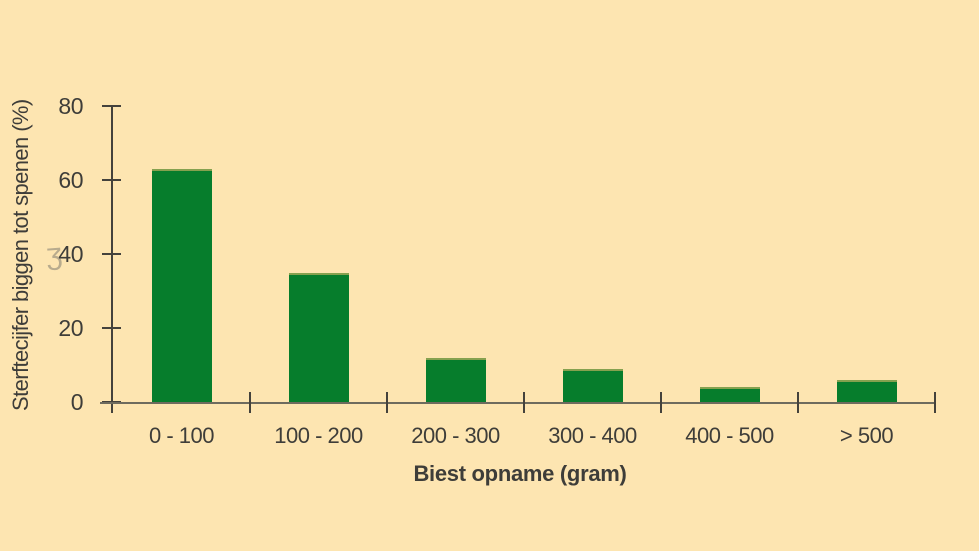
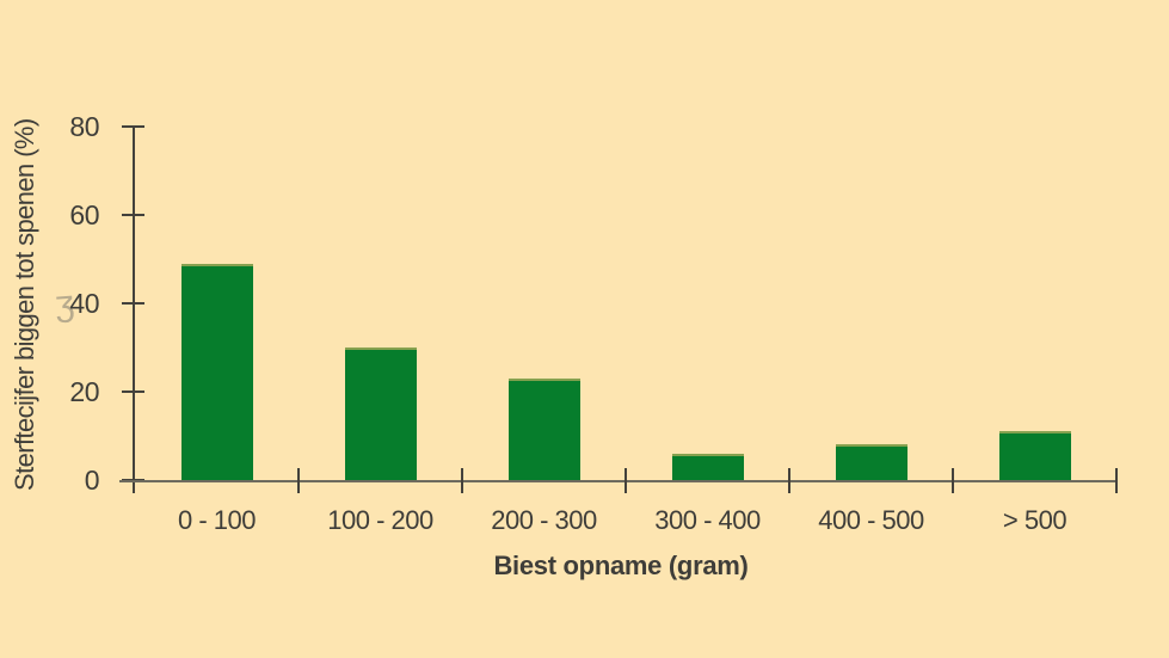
0 - 100: 63 -> 49
100 - 200: 35 -> 30
200 - 300: 12 -> 23
300 - 400: 9 -> 6
400 - 500: 4 -> 8
> 500: 6 -> 11
